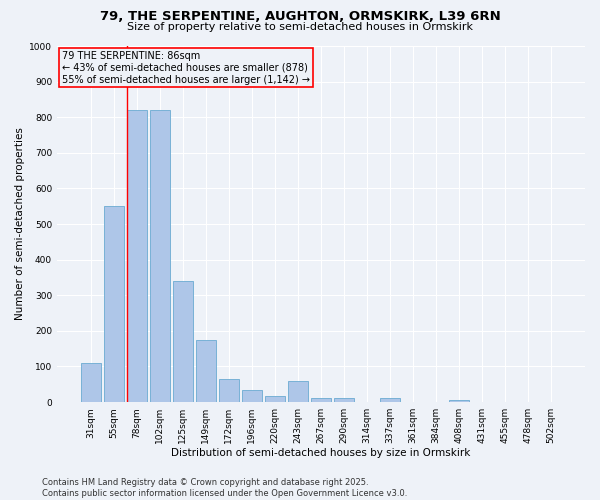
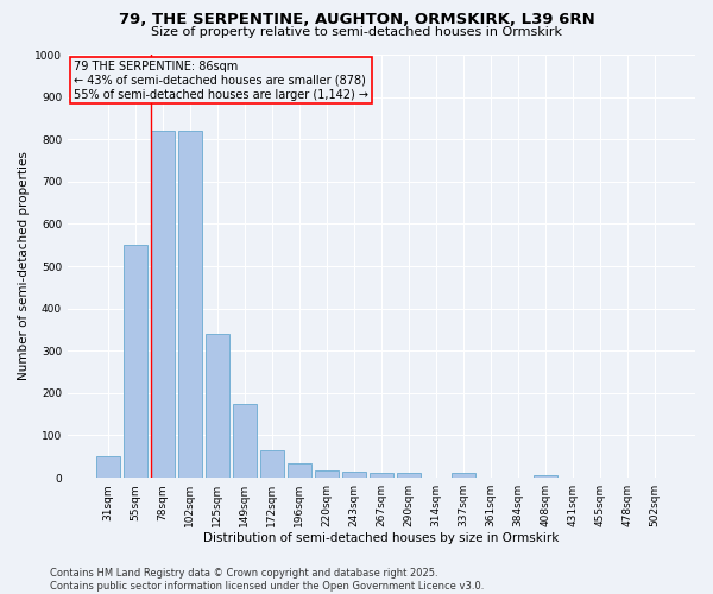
31sqm: 110 -> 52
243sqm: 60 -> 15
